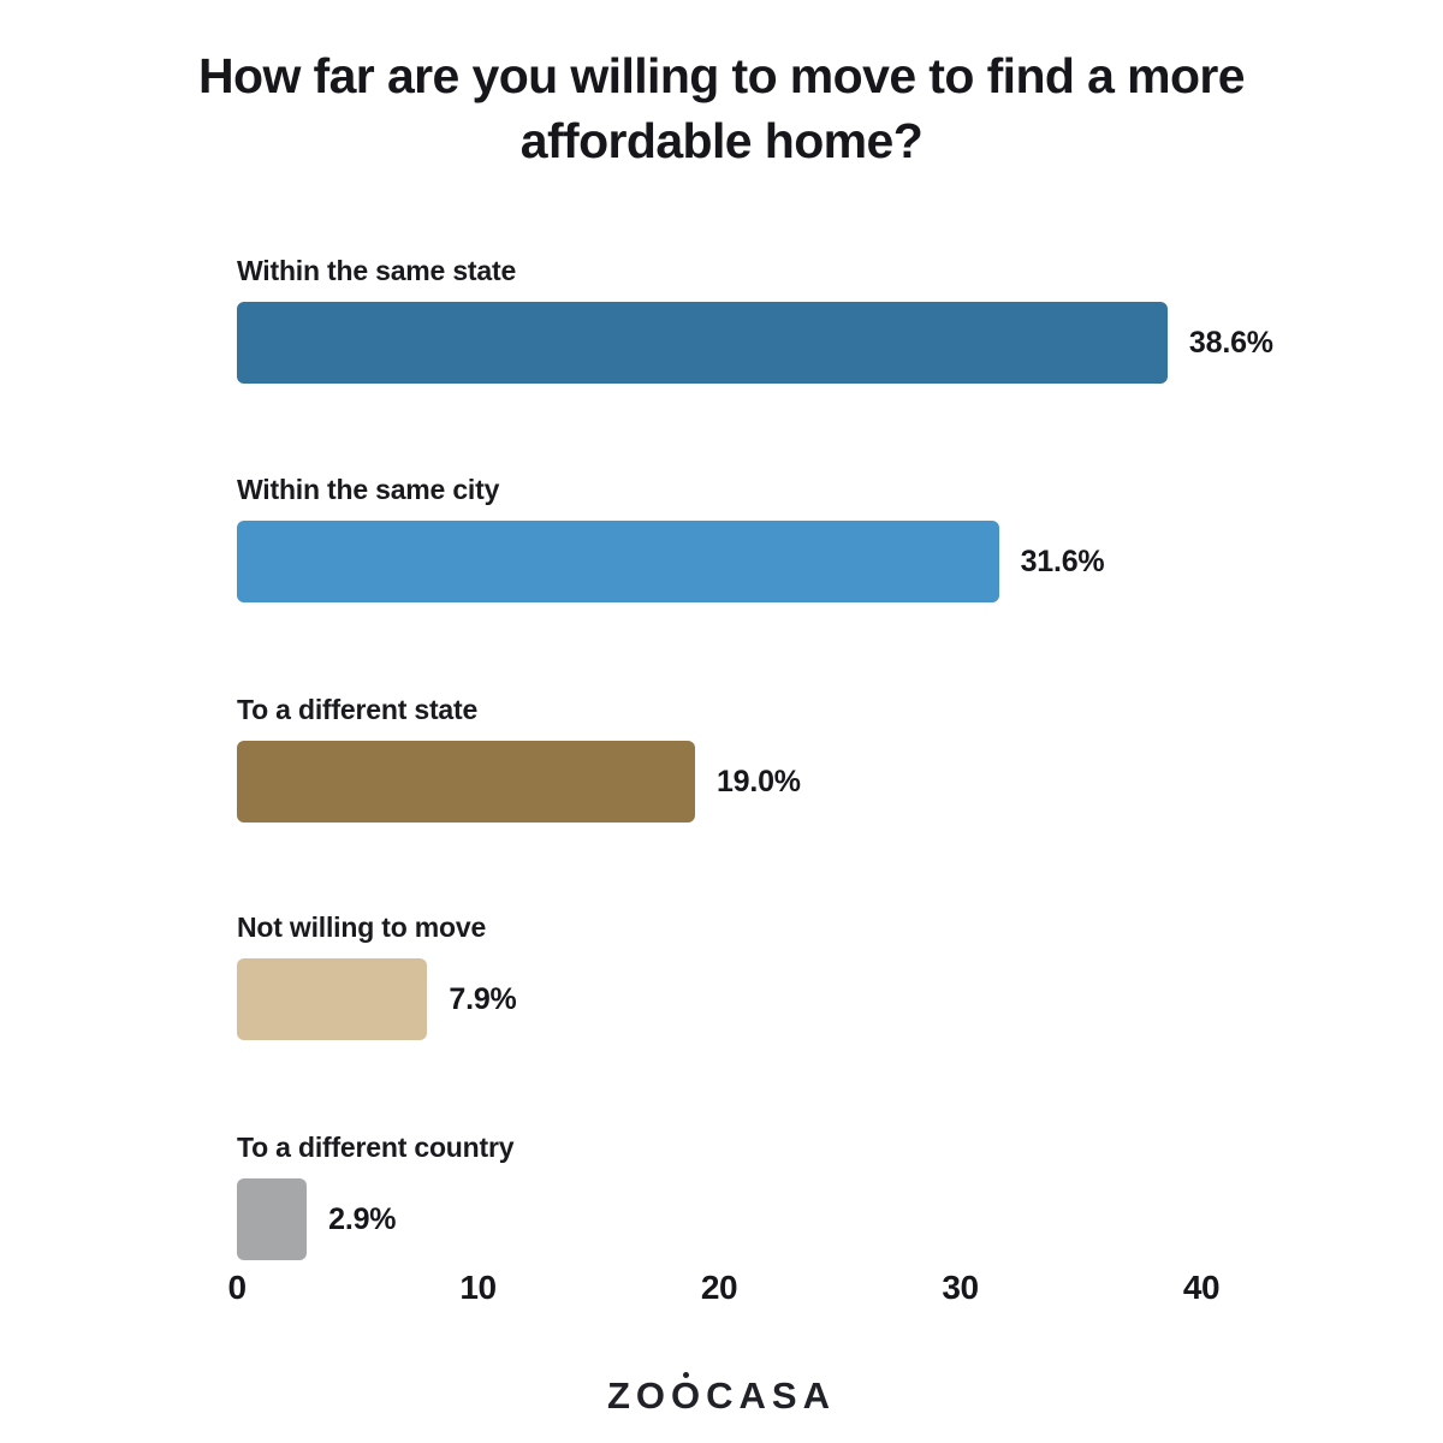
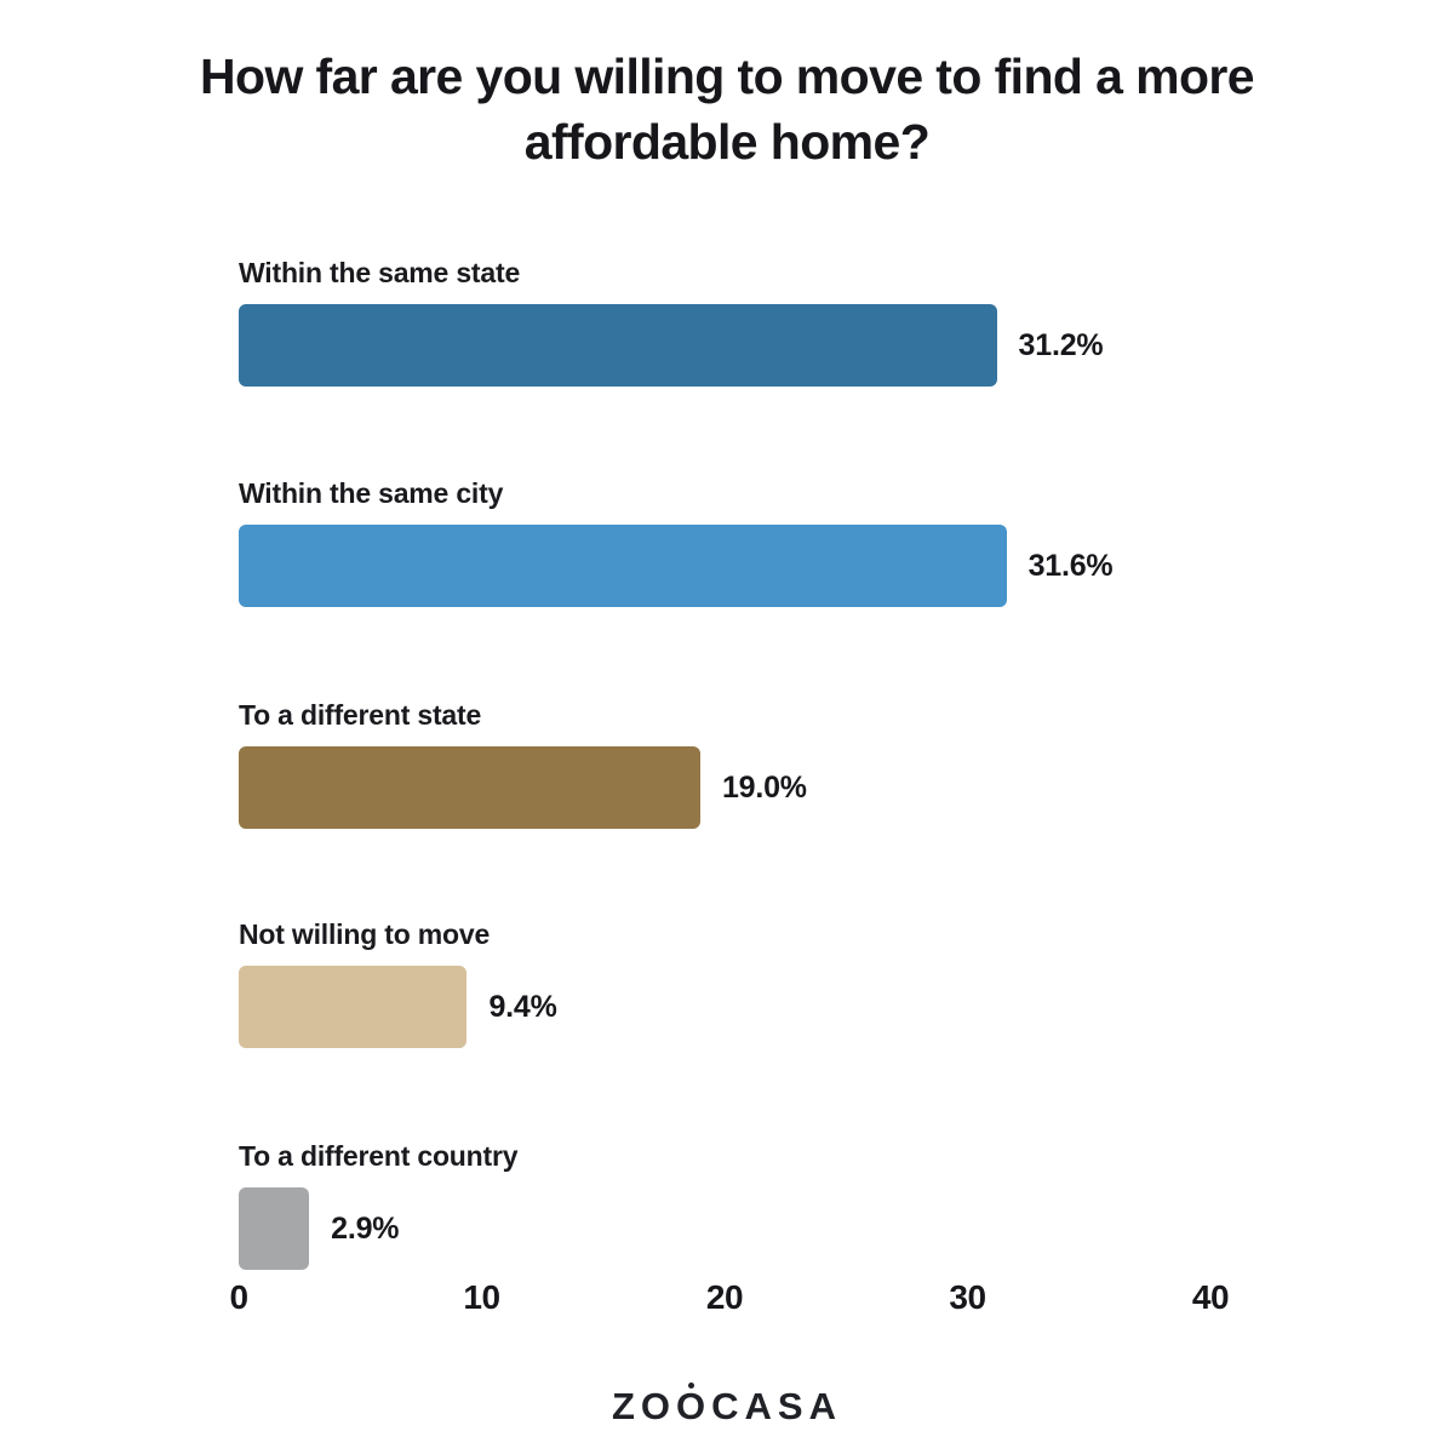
Within the same state: 38.6% -> 31.2%
Not willing to move: 7.9% -> 9.4%
